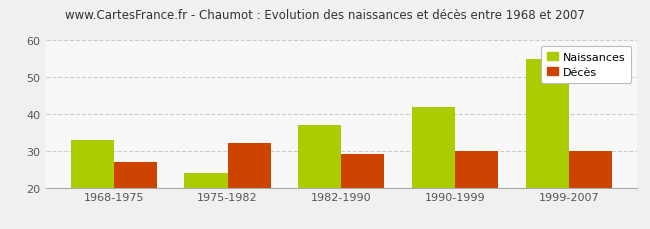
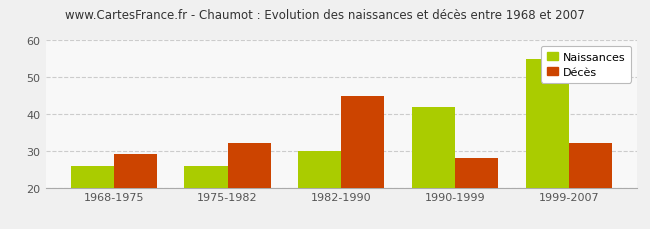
Naissances/1968-1975: 33 -> 26
Décès/1968-1975: 27 -> 29
Naissances/1975-1982: 24 -> 26
Naissances/1982-1990: 37 -> 30
Décès/1982-1990: 29 -> 45
Décès/1990-1999: 30 -> 28
Décès/1999-2007: 30 -> 32
